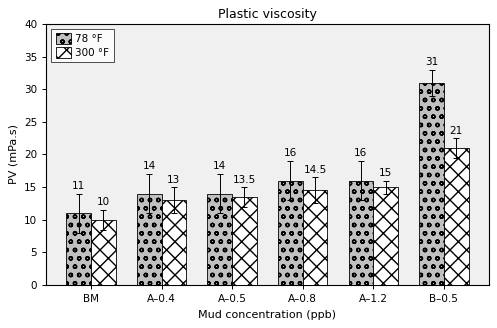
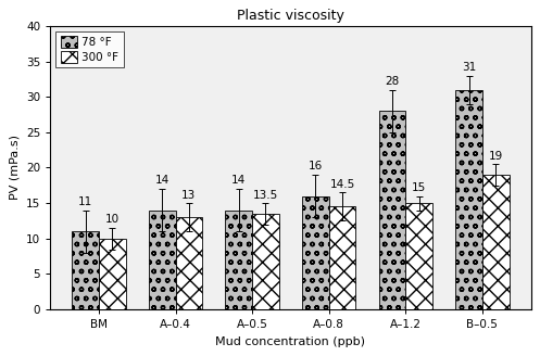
78 °F/A–1.2: 16 -> 28
300 °F/B–0.5: 21 -> 19
